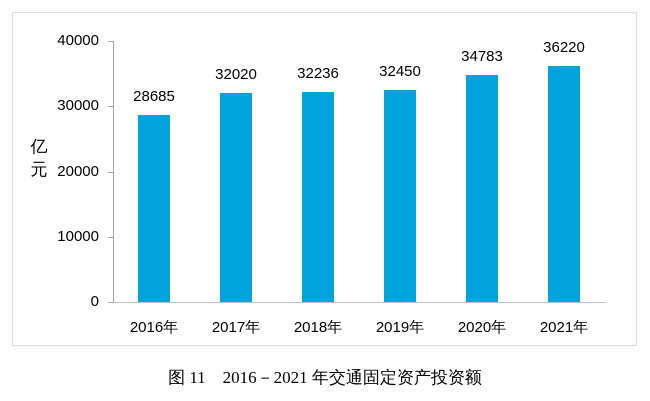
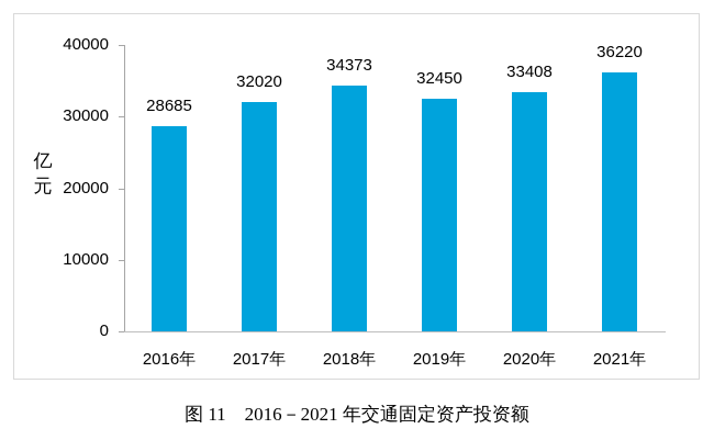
2018年: 32236 -> 34373
2020年: 34783 -> 33408
